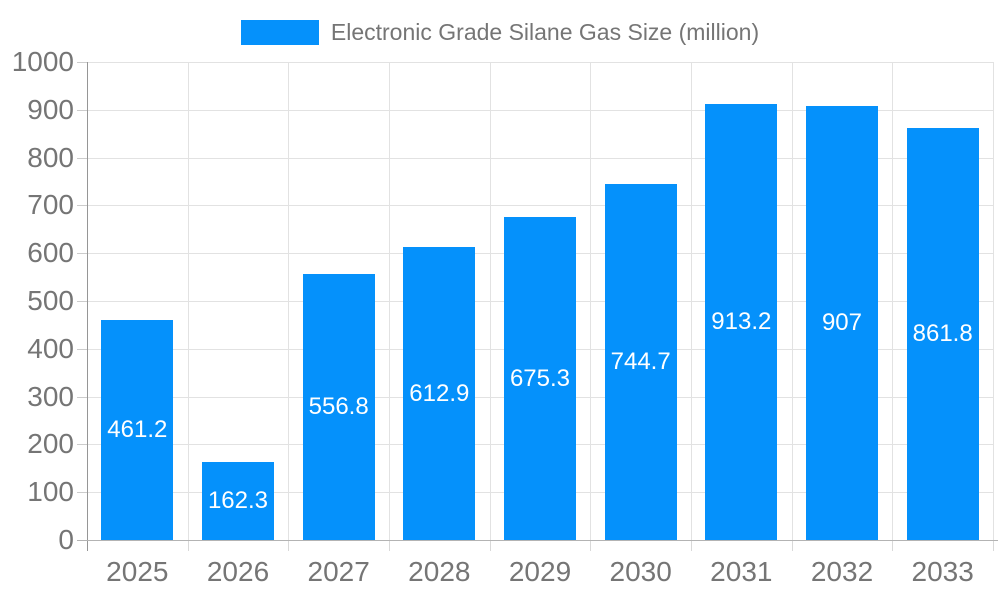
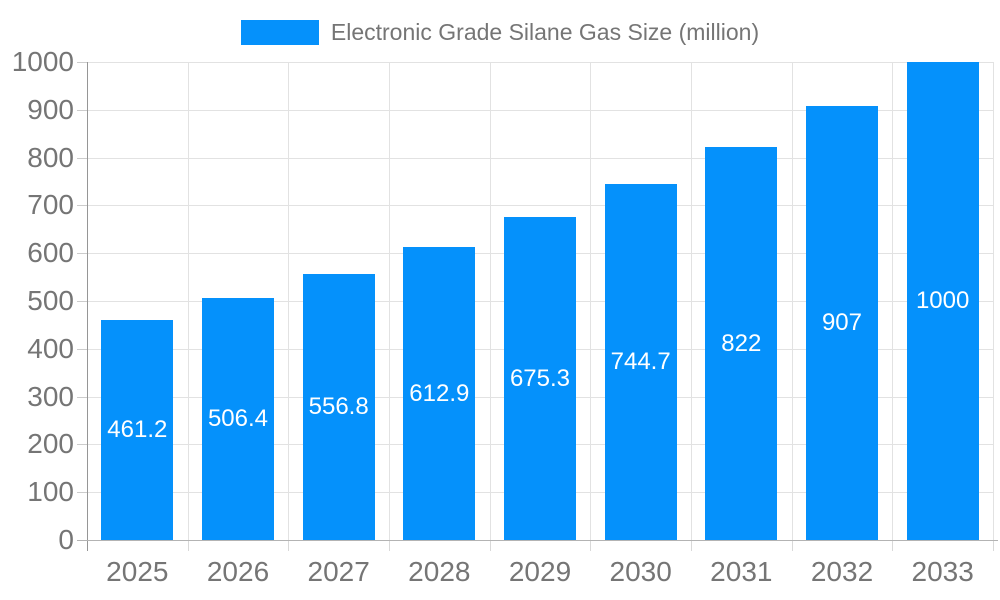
2026: 162.3 -> 506.4
2031: 913.2 -> 822
2033: 861.8 -> 1000
